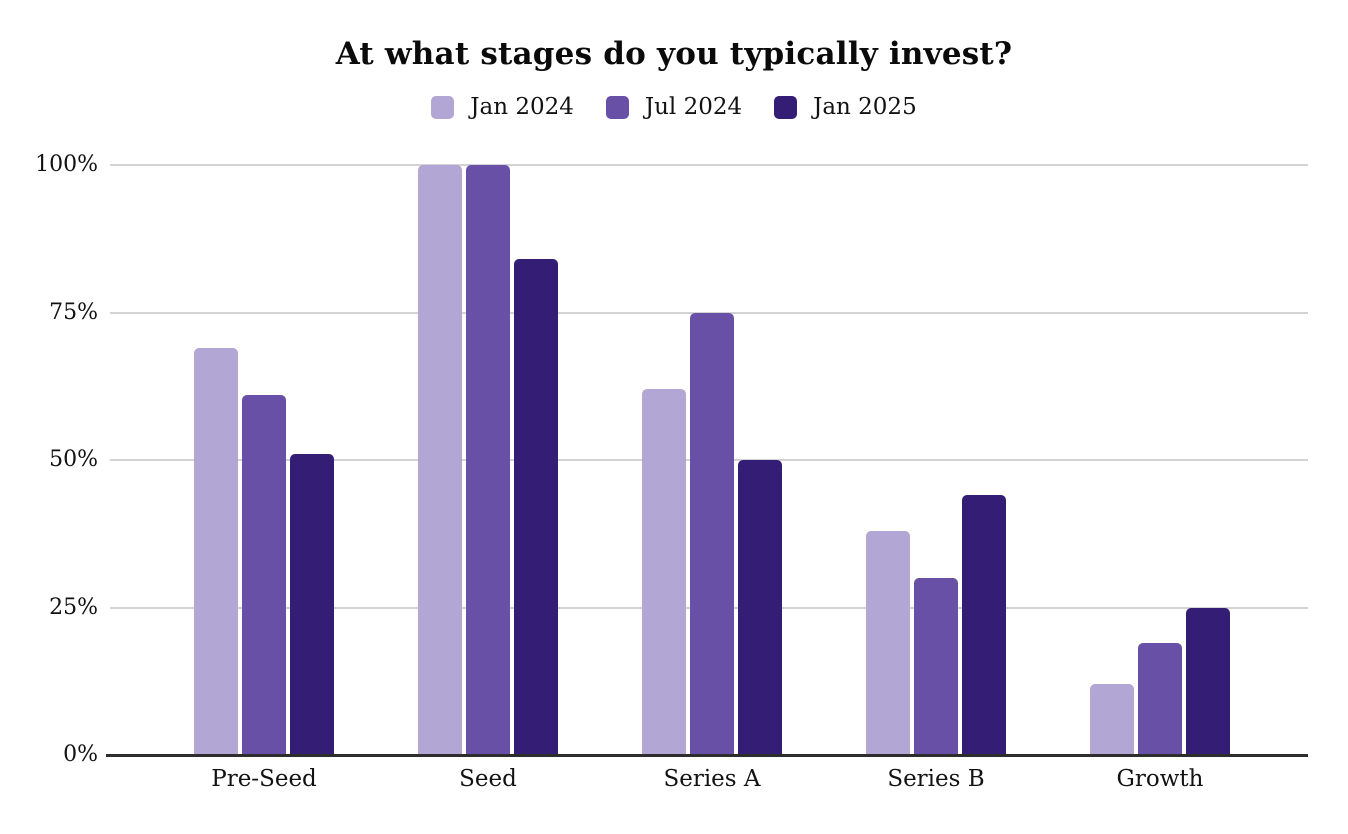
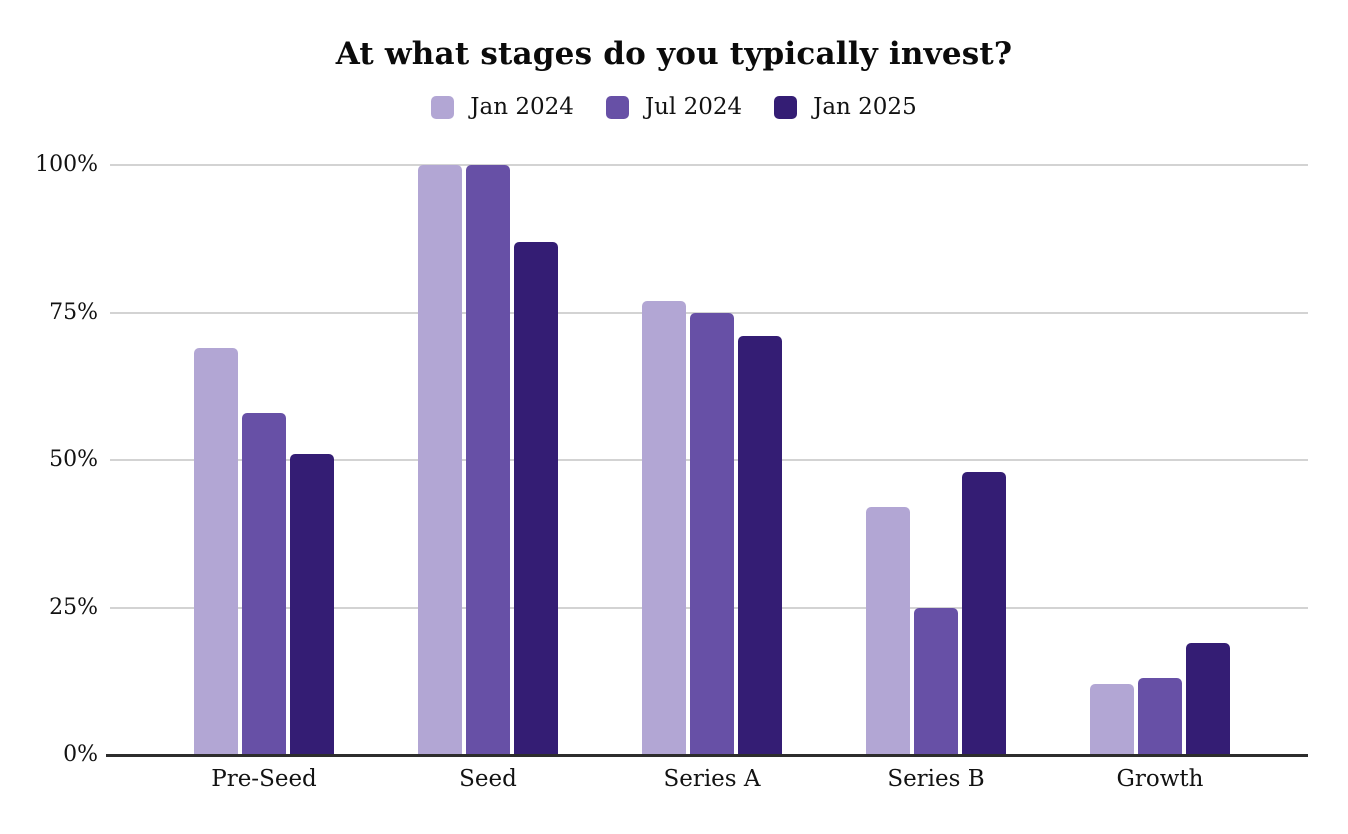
Jul 2024/Pre-Seed: 61% -> 58%
Jan 2025/Seed: 84% -> 87%
Jan 2024/Series A: 62% -> 77%
Jan 2025/Series A: 50% -> 71%
Jan 2024/Series B: 38% -> 42%
Jul 2024/Series B: 30% -> 25%
Jan 2025/Series B: 44% -> 48%
Jul 2024/Growth: 19% -> 13%
Jan 2025/Growth: 25% -> 19%
